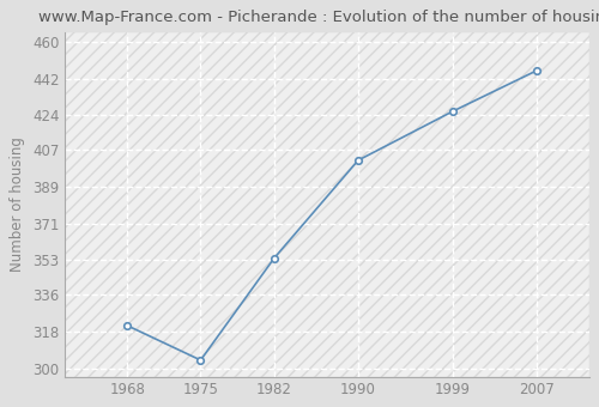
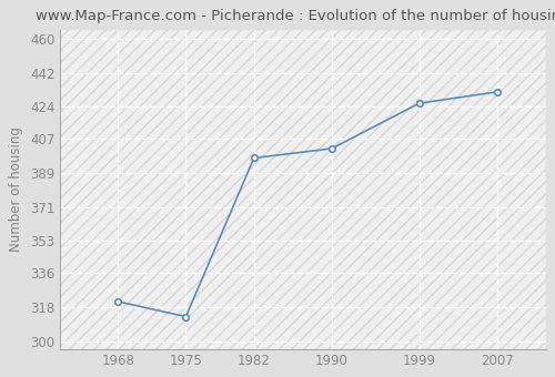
1975: 304 -> 313
1982: 354 -> 397
2007: 446 -> 432
